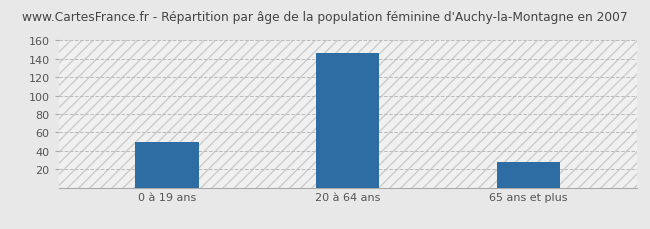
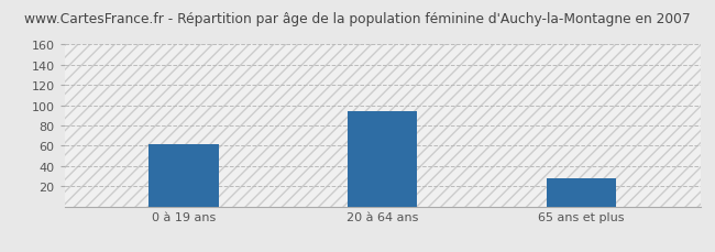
0 à 19 ans: 50 -> 62
20 à 64 ans: 146 -> 94
